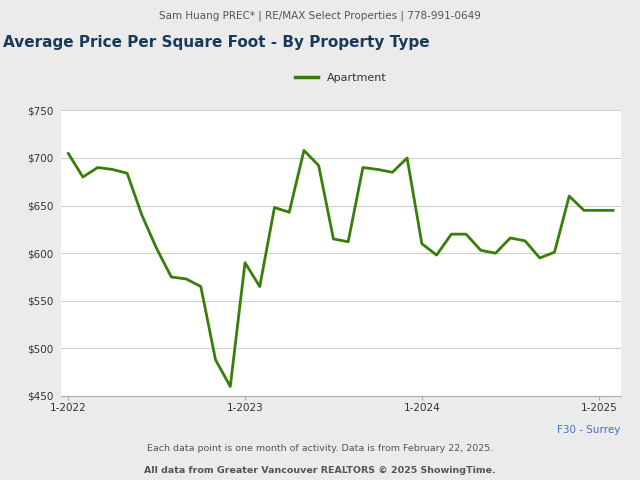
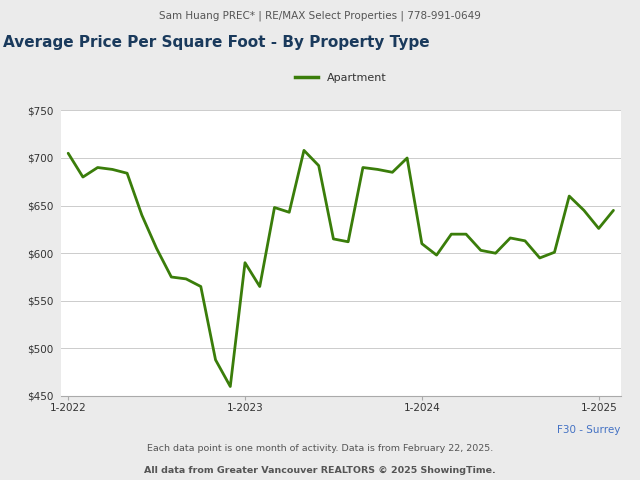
1-2025: $645 -> $626
